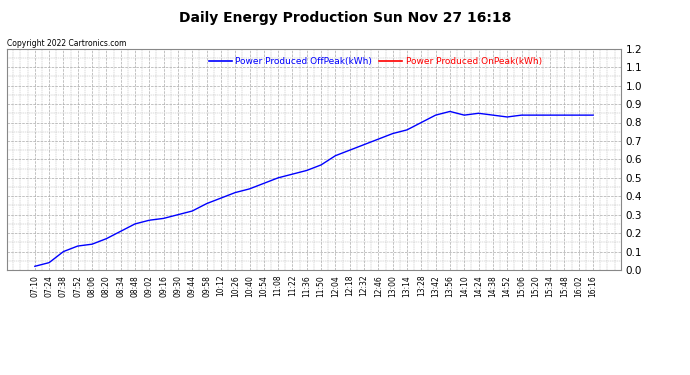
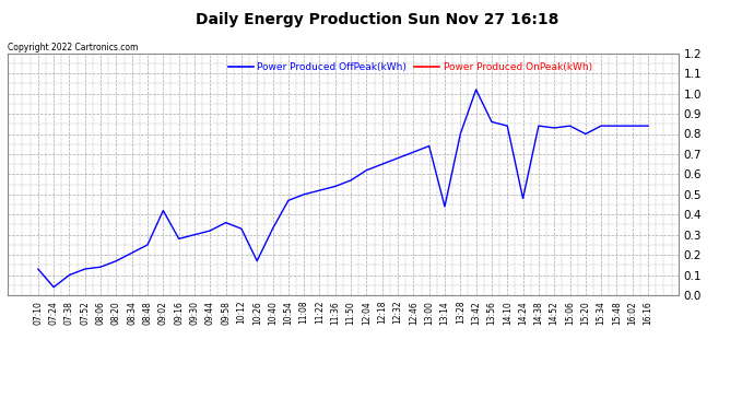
07:10: 0.02 -> 0.13
09:02: 0.27 -> 0.42
10:12: 0.39 -> 0.33
10:26: 0.42 -> 0.17
10:40: 0.44 -> 0.33
13:14: 0.76 -> 0.44
13:42: 0.84 -> 1.02
14:24: 0.85 -> 0.48
15:20: 0.84 -> 0.80
